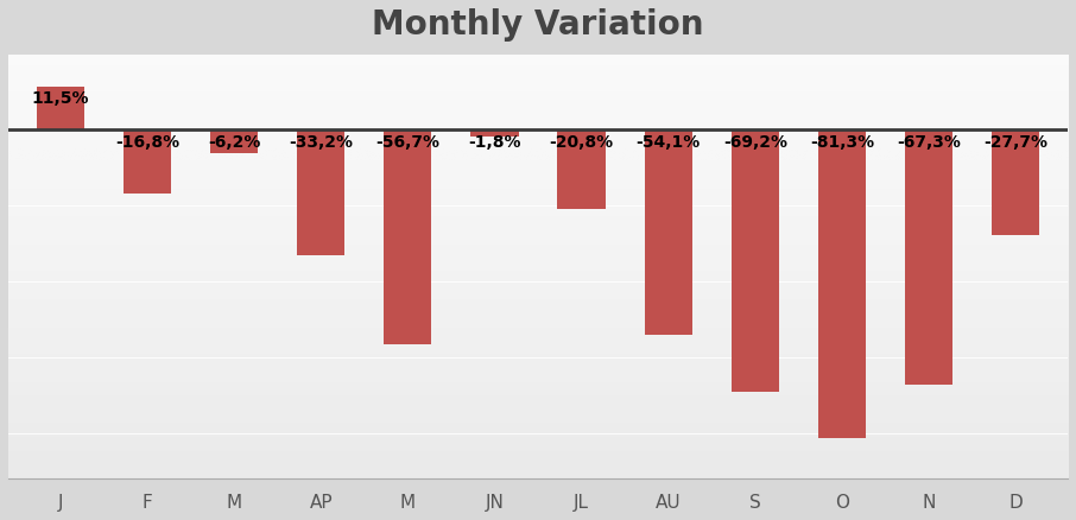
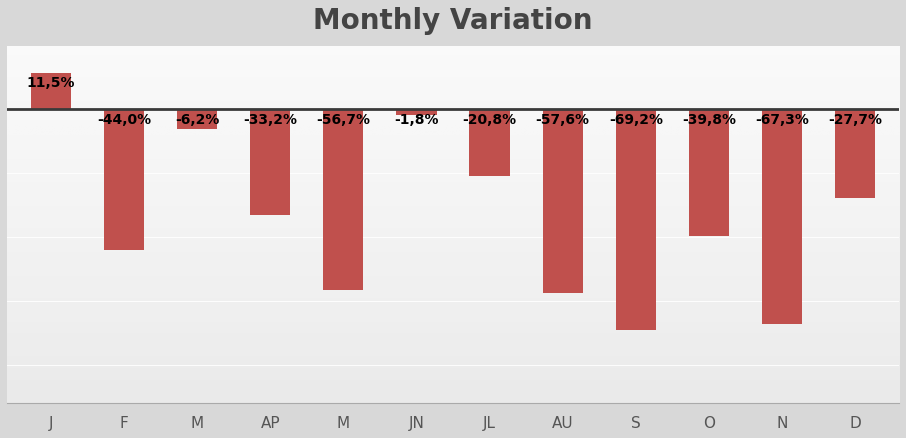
F: -16,8% -> -44,0%
AU: -54,1% -> -57,6%
O: -81,3% -> -39,8%
